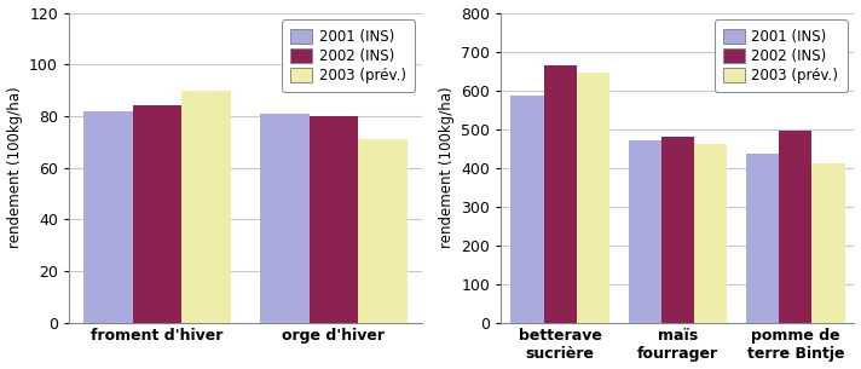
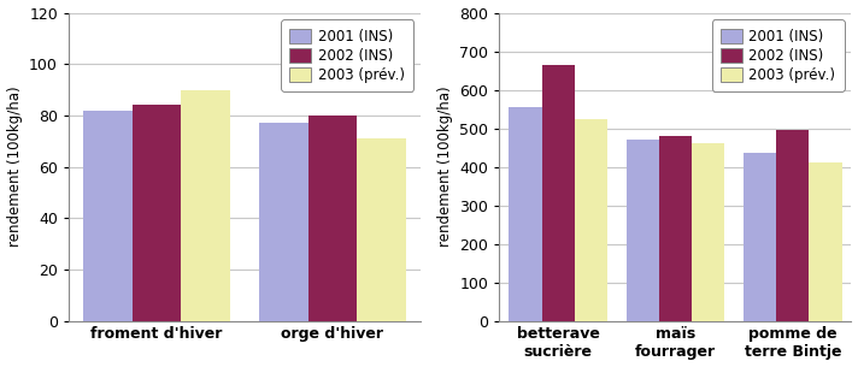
2001 (INS)/orge d'hiver: 81 -> 77
2001 (INS)/betterave sucrière: 585 -> 555
2003 (prév.)/betterave sucrière: 645 -> 525
